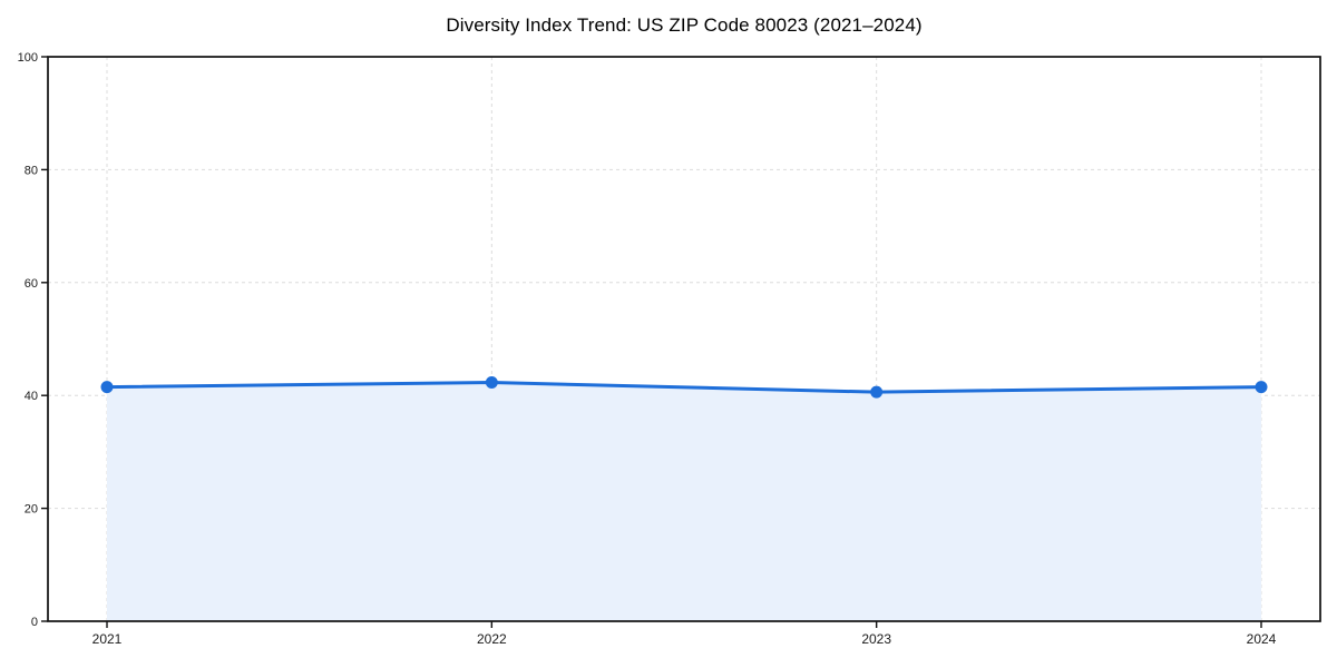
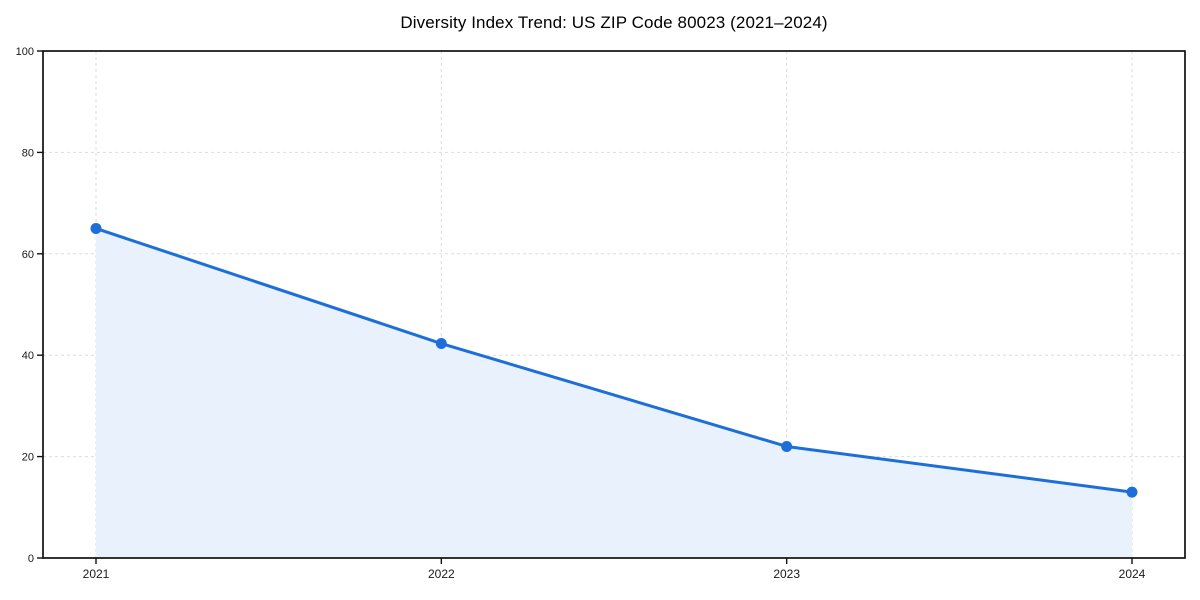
2021: 42 -> 65
2023: 41 -> 22
2024: 42 -> 13
